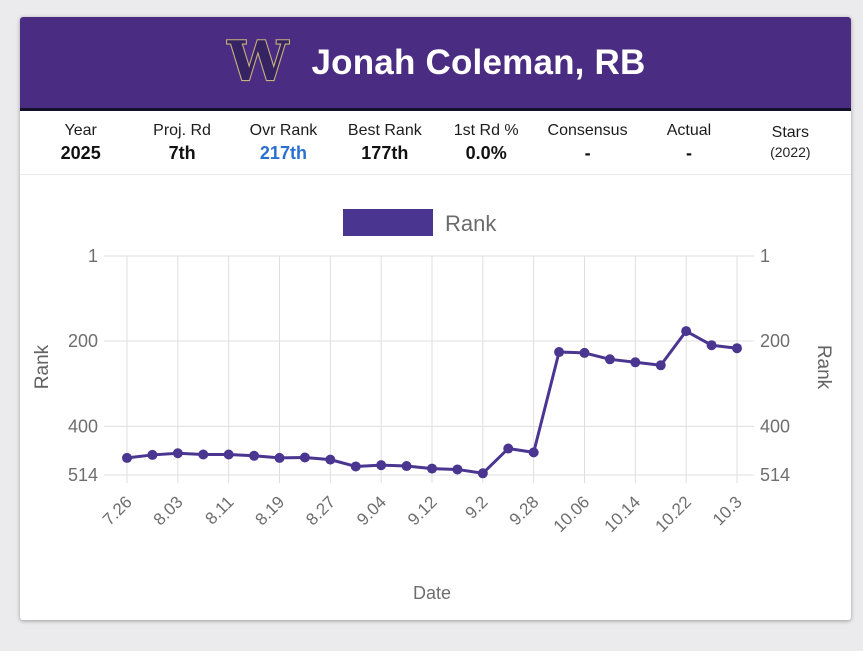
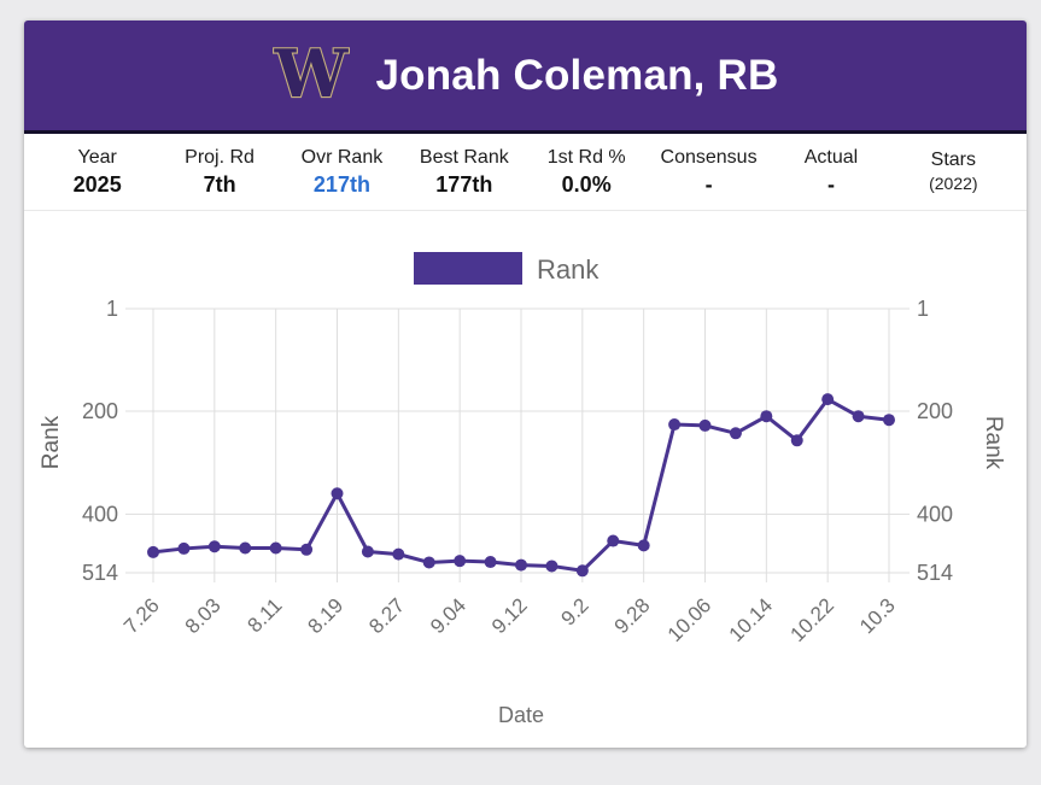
8.19: 470 -> 360
10.14: 250 -> 210
